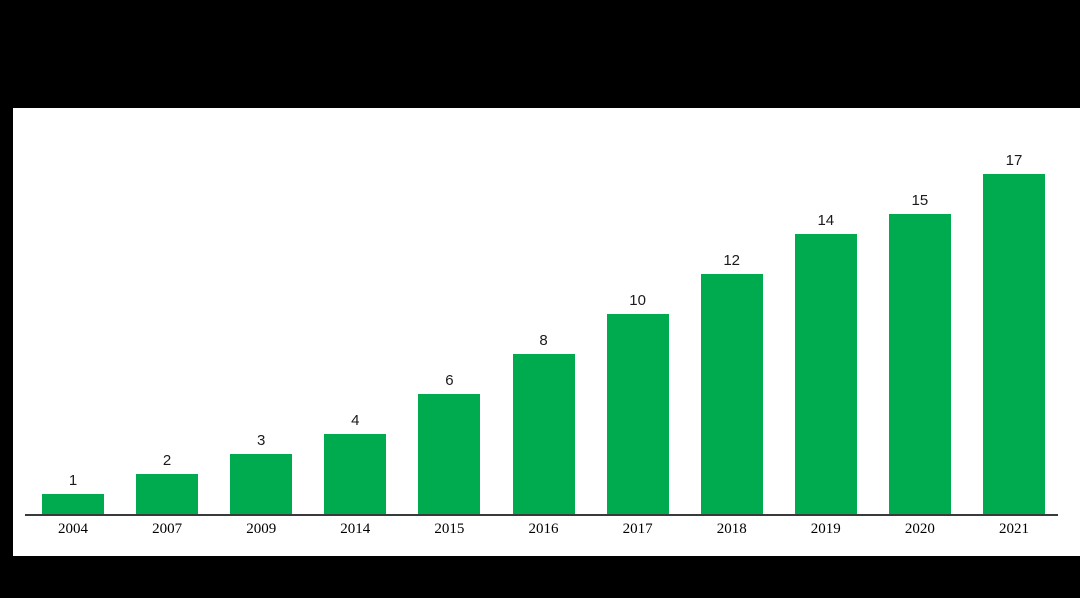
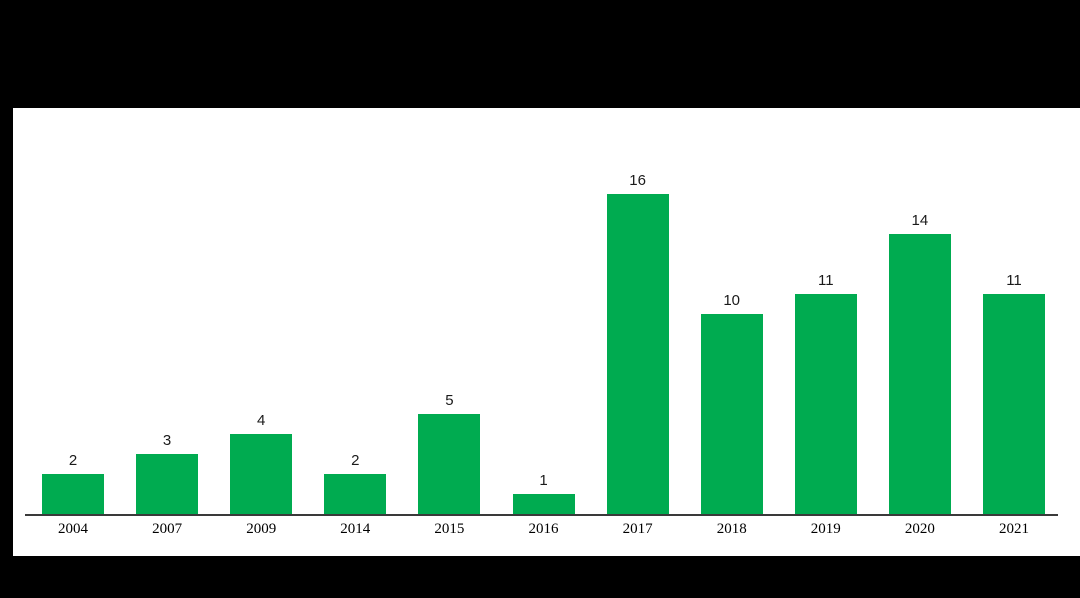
2004: 1 -> 2
2007: 2 -> 3
2009: 3 -> 4
2014: 4 -> 2
2015: 6 -> 5
2016: 8 -> 1
2017: 10 -> 16
2018: 12 -> 10
2019: 14 -> 11
2020: 15 -> 14
2021: 17 -> 11
